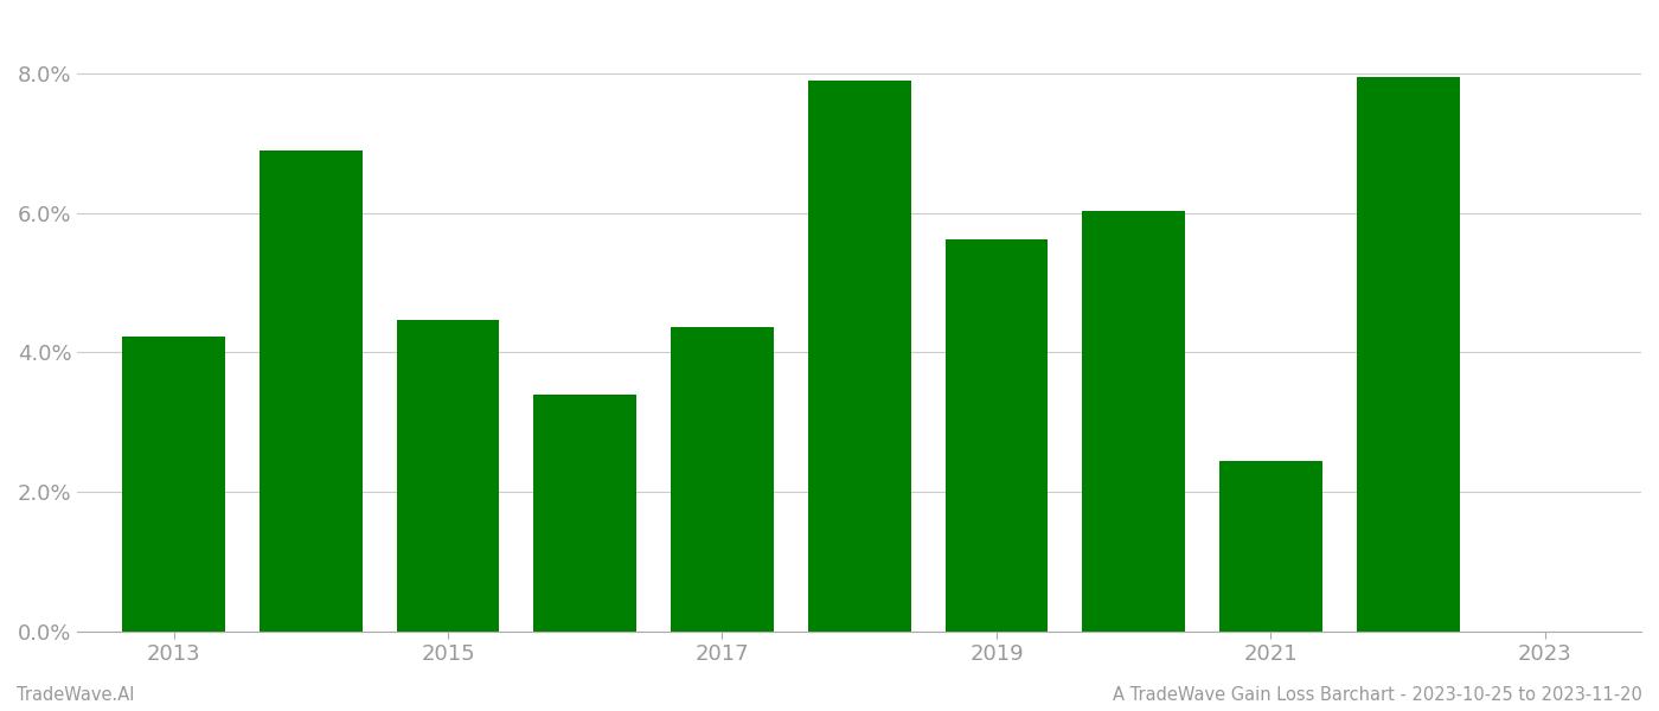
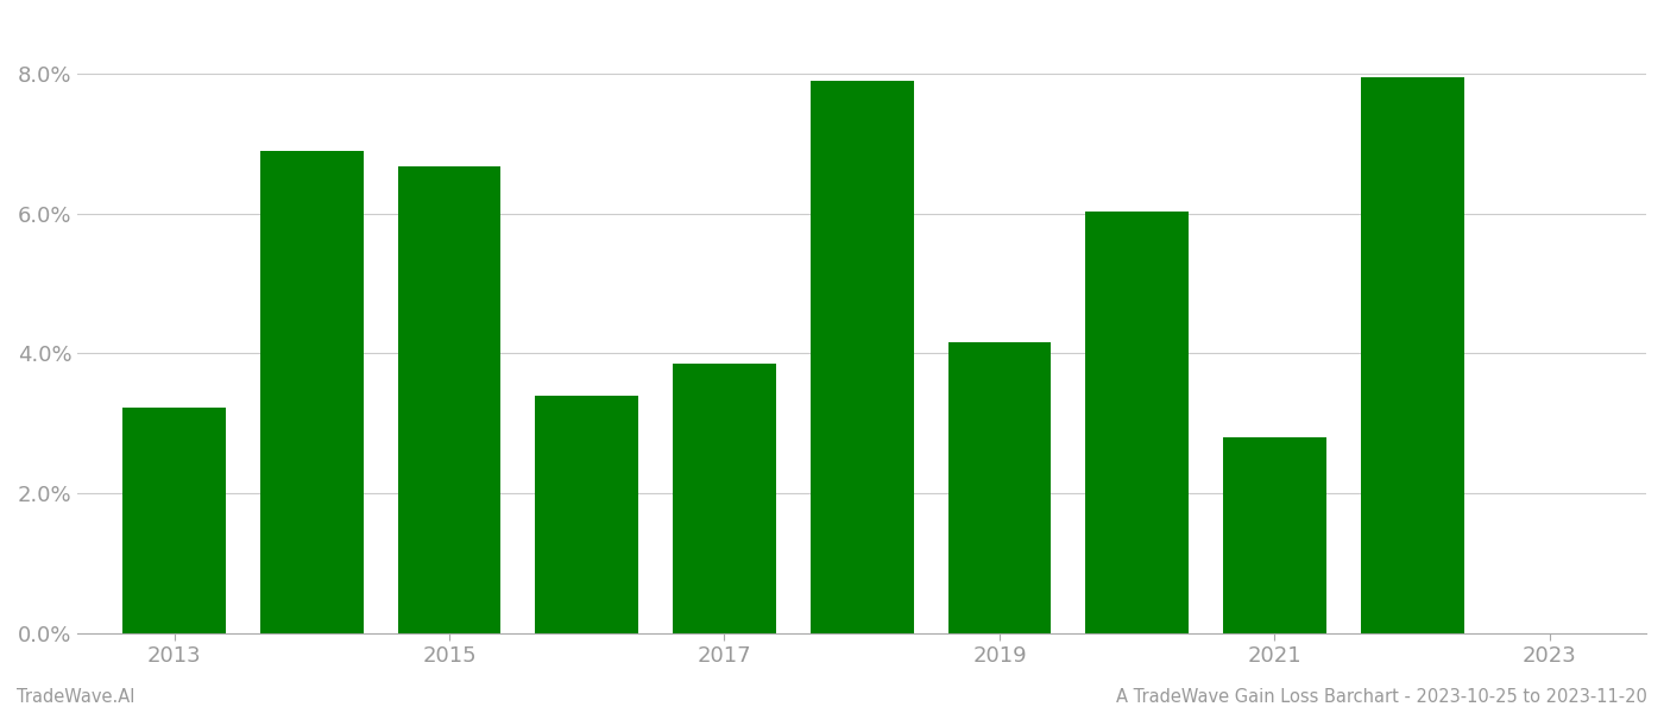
2013: 4.22% -> 3.22%
2015: 4.46% -> 6.68%
2017: 4.36% -> 3.85%
2019: 5.62% -> 4.15%
2021: 2.44% -> 2.80%
